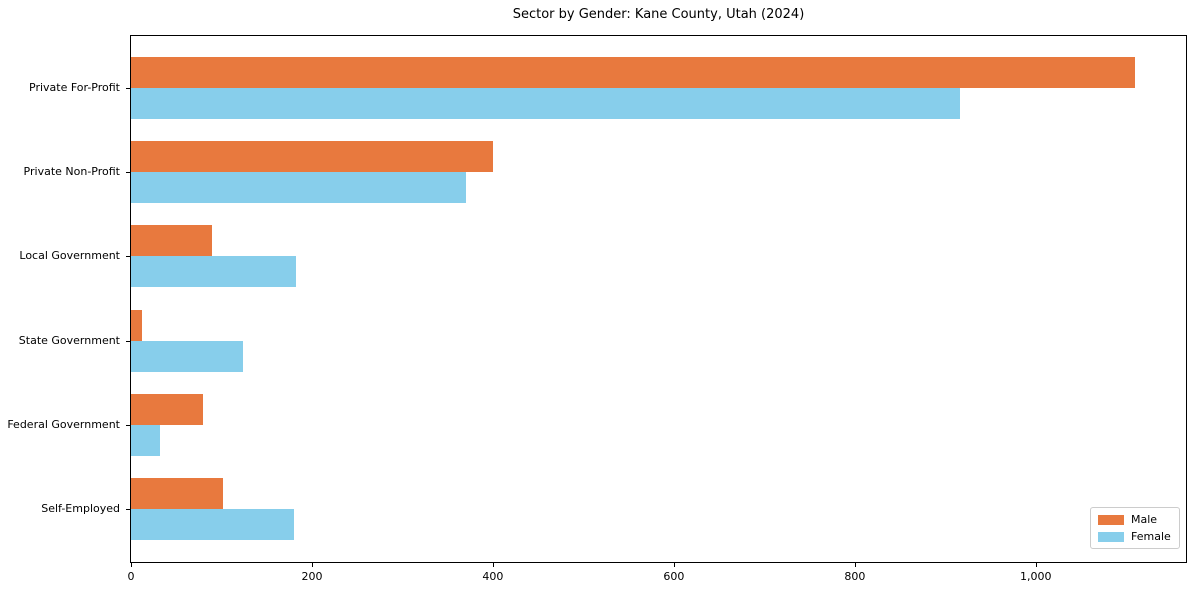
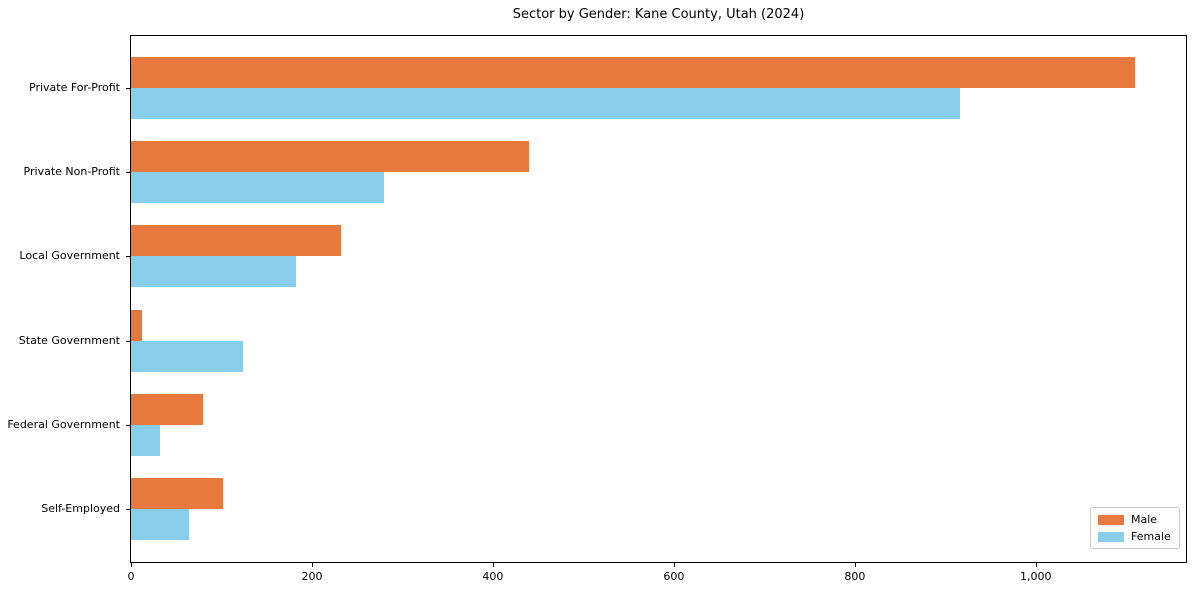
Male/Private Non-Profit: 400 -> 440
Female/Private Non-Profit: 370 -> 280
Male/Local Government: 90 -> 230
Female/Self-Employed: 180 -> 60
